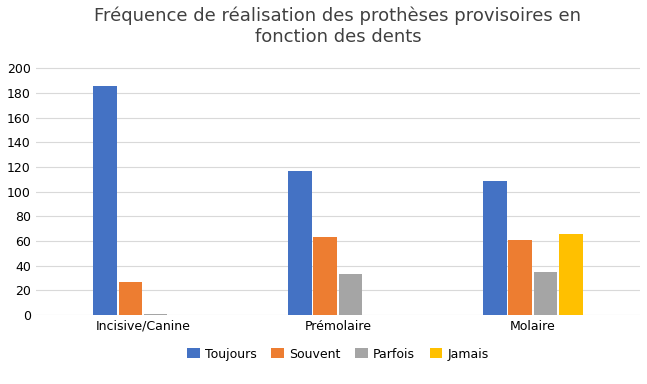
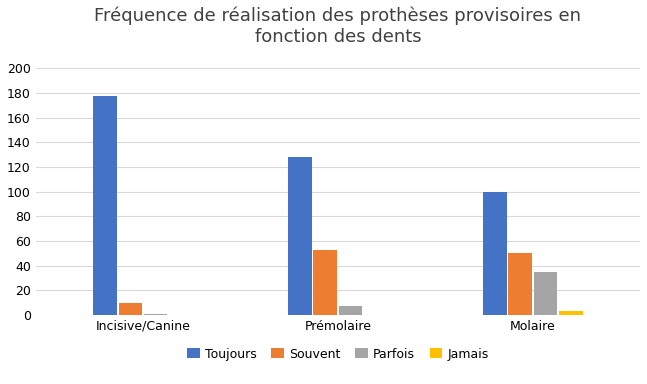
Toujours/Incisive/Canine: 186 -> 178
Souvent/Incisive/Canine: 27 -> 10
Toujours/Prémolaire: 117 -> 128
Souvent/Prémolaire: 63 -> 53
Parfois/Prémolaire: 33 -> 7
Toujours/Molaire: 109 -> 100
Souvent/Molaire: 61 -> 50
Jamais/Molaire: 66 -> 3
